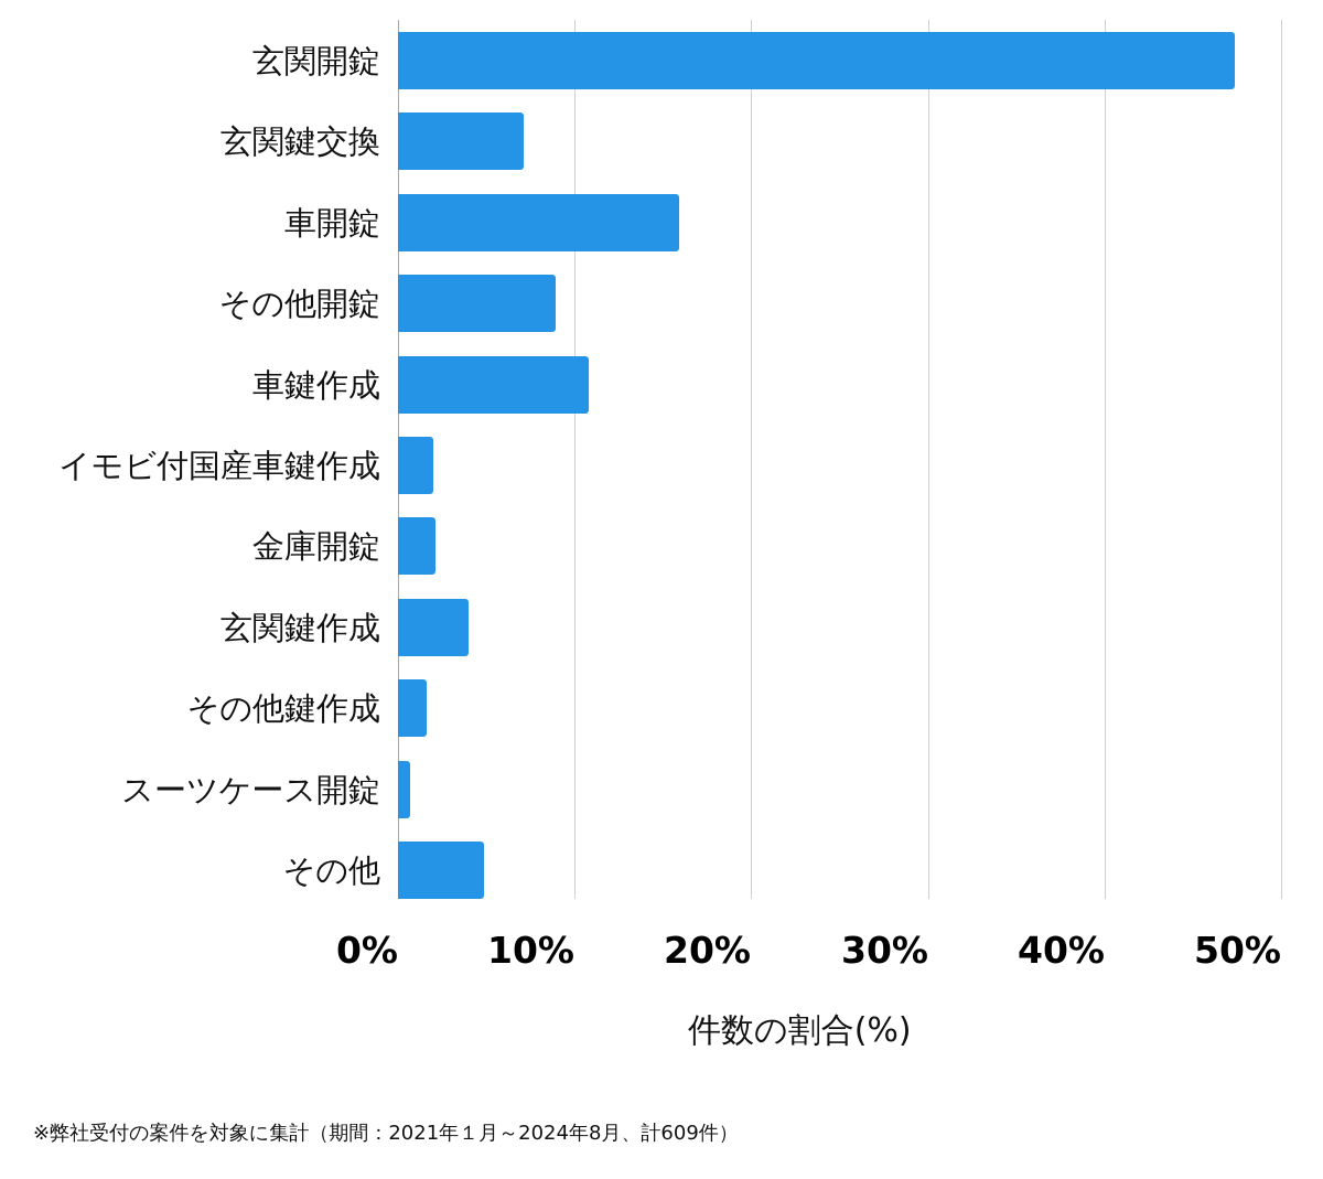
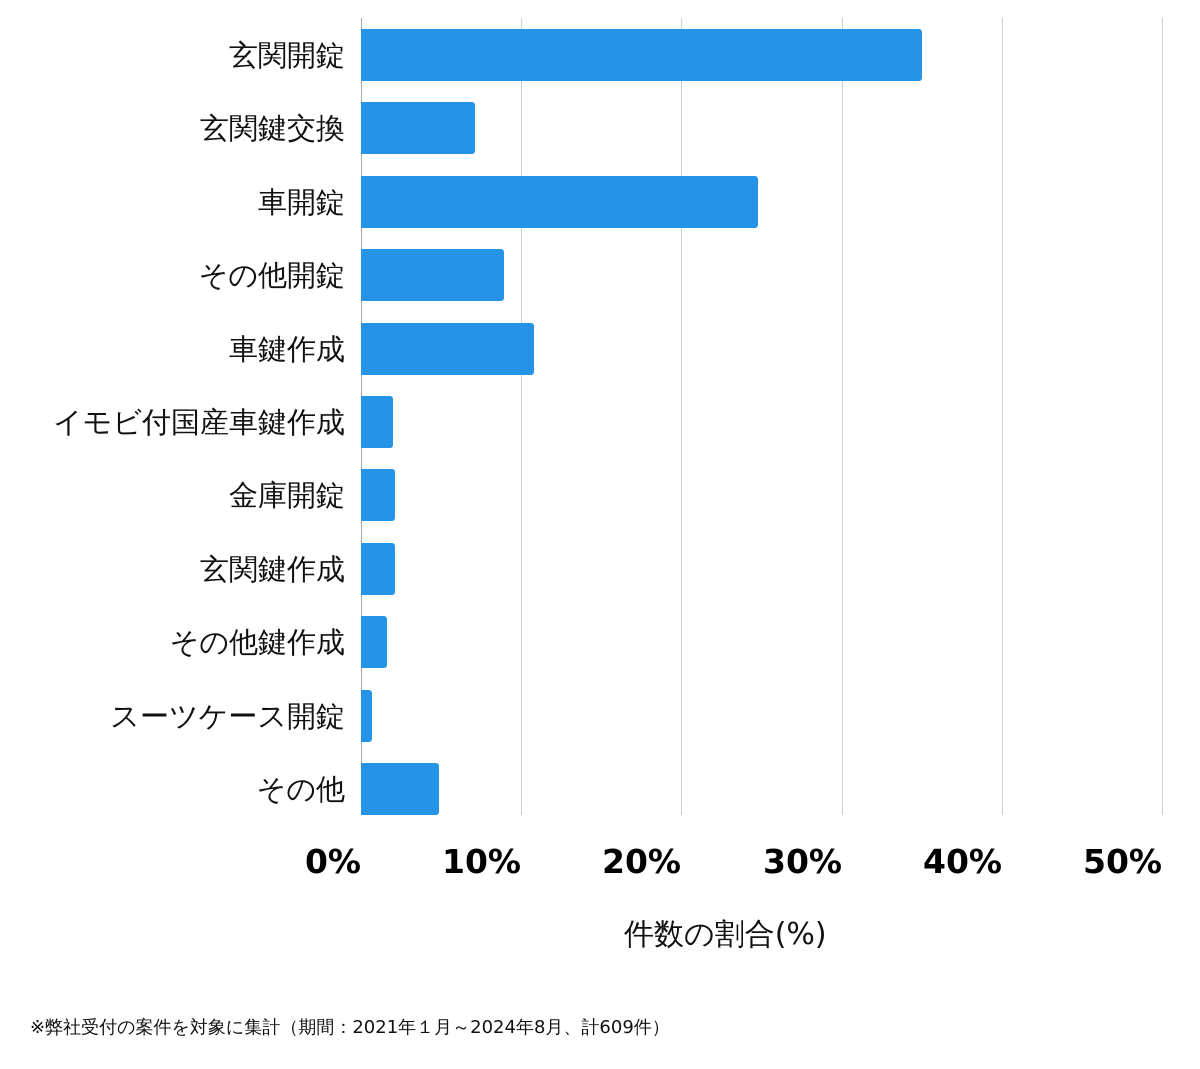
玄関開錠: 47.4% -> 35.0%
車開錠: 15.9% -> 24.8%
玄関鍵作成: 4.0% -> 2.1%
